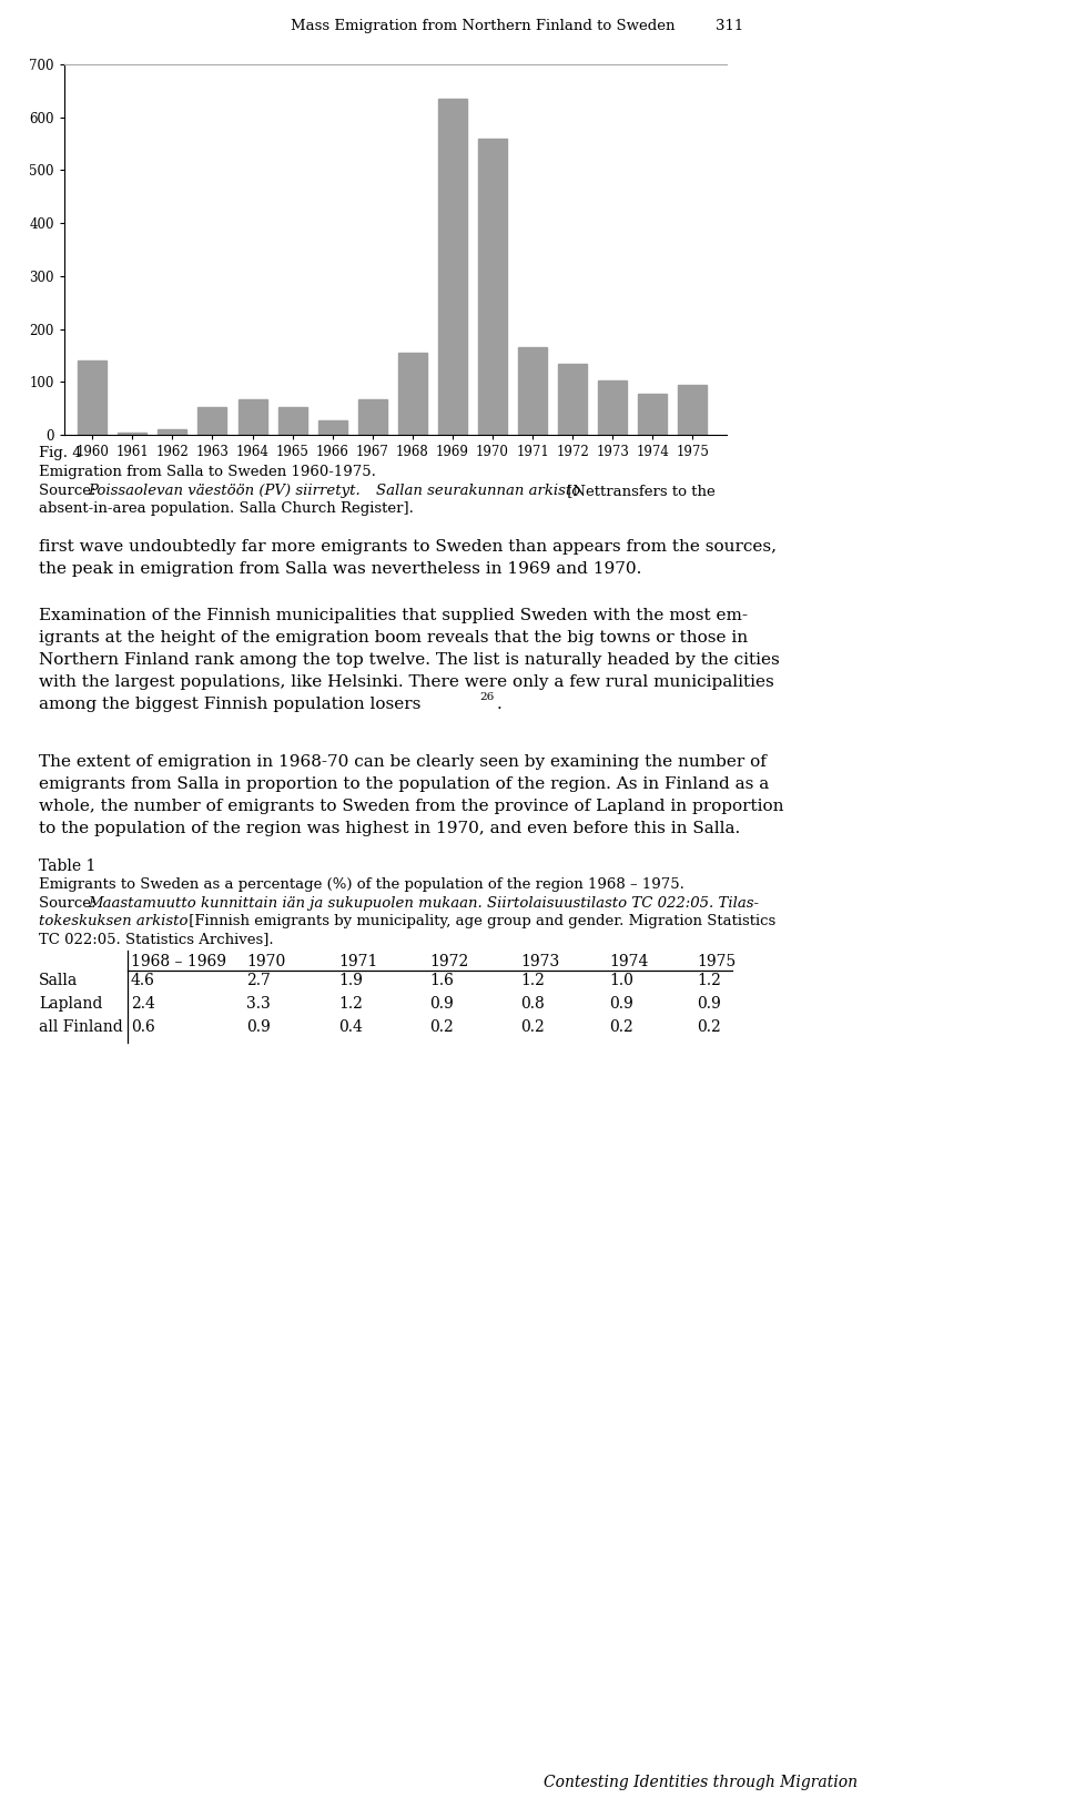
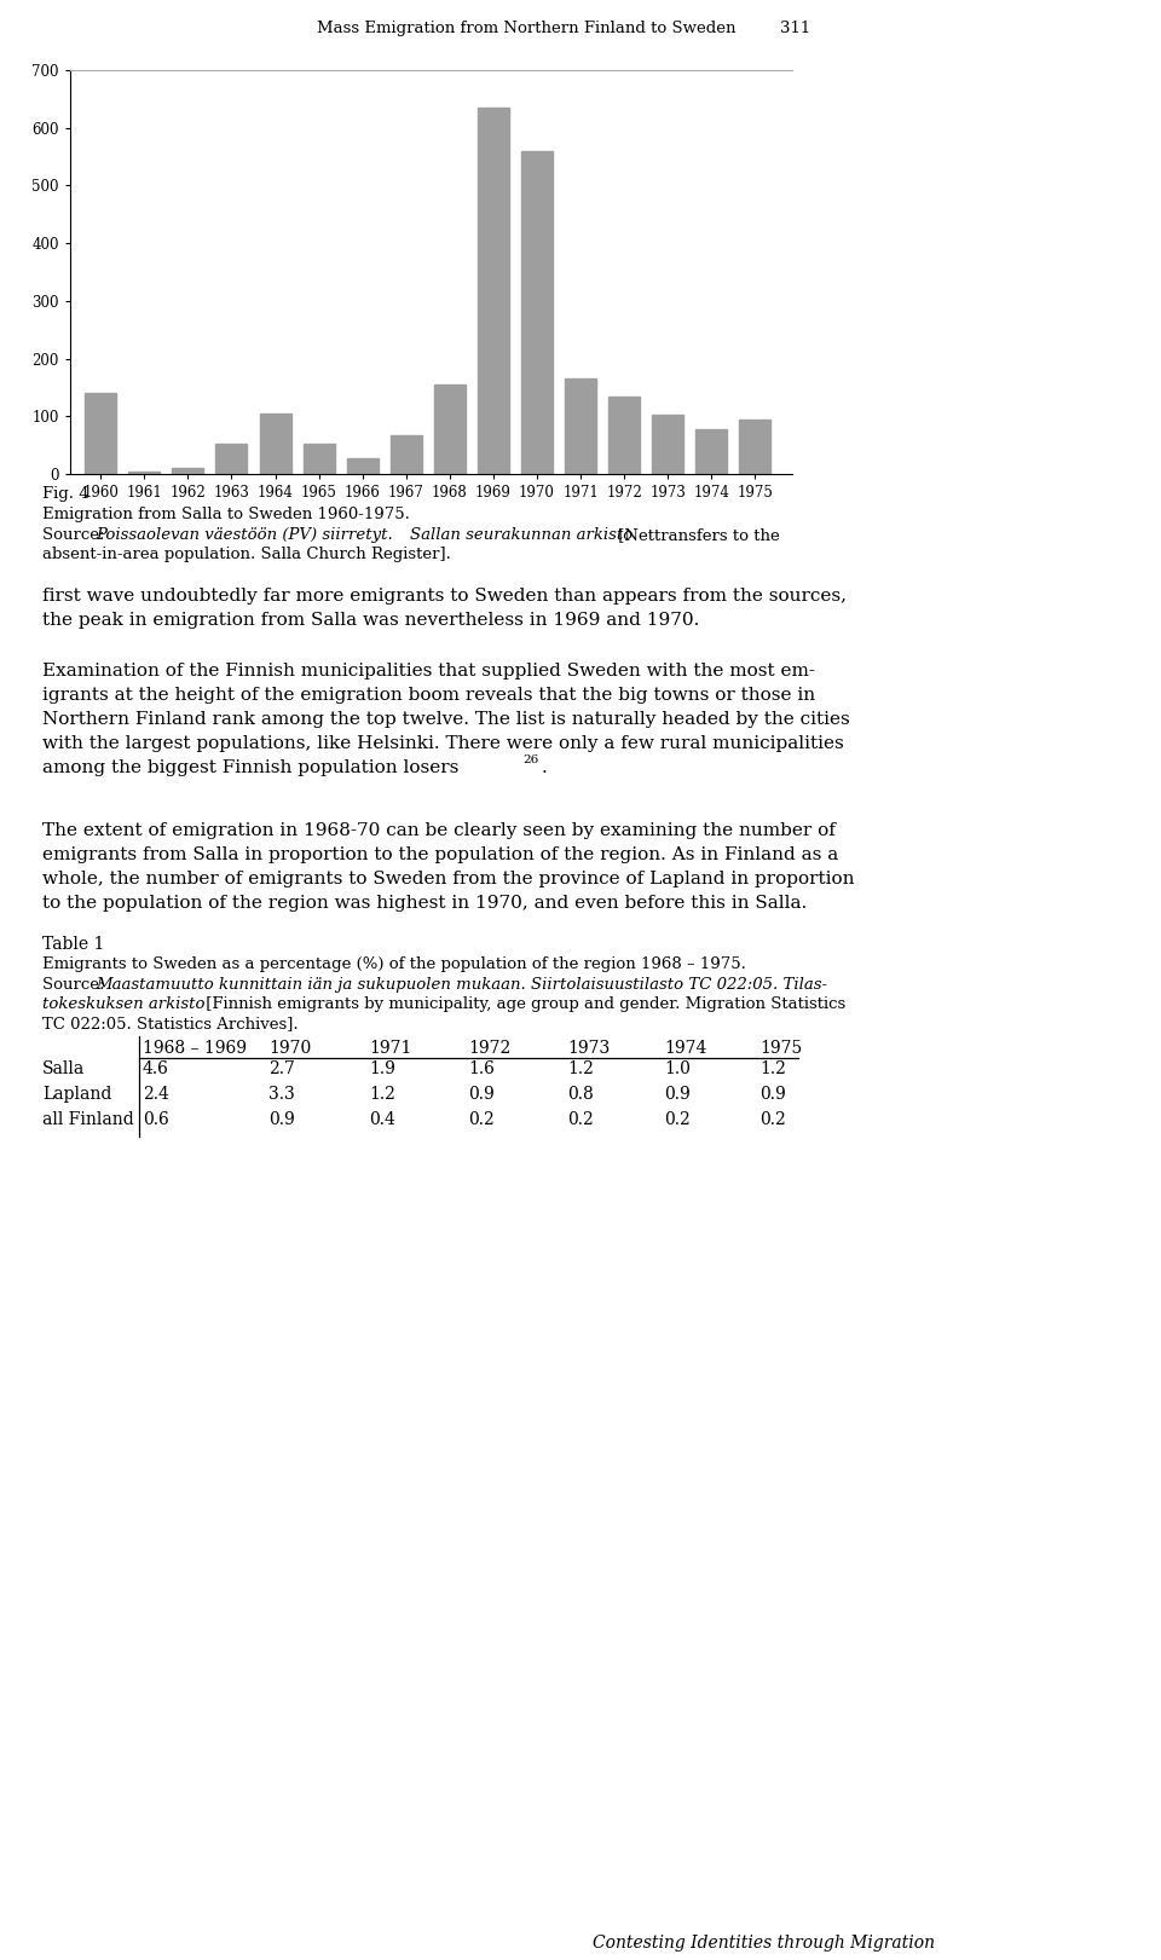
1964: 68 -> 105
